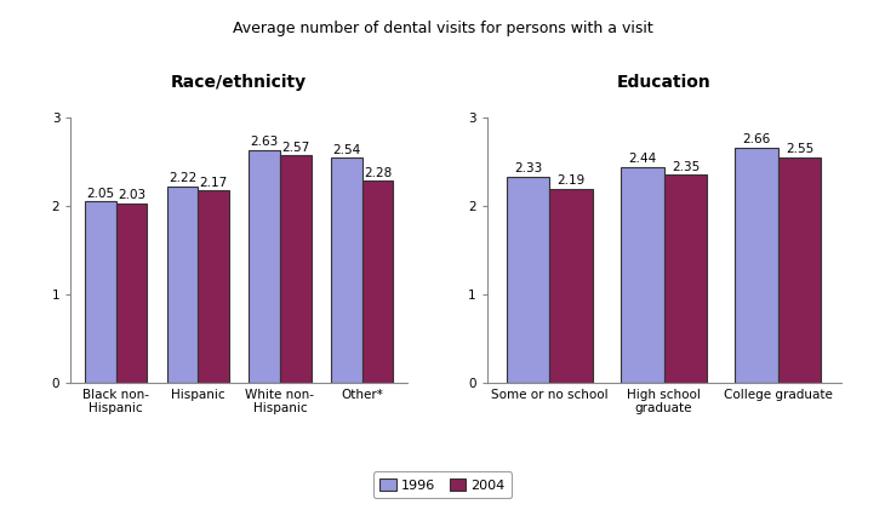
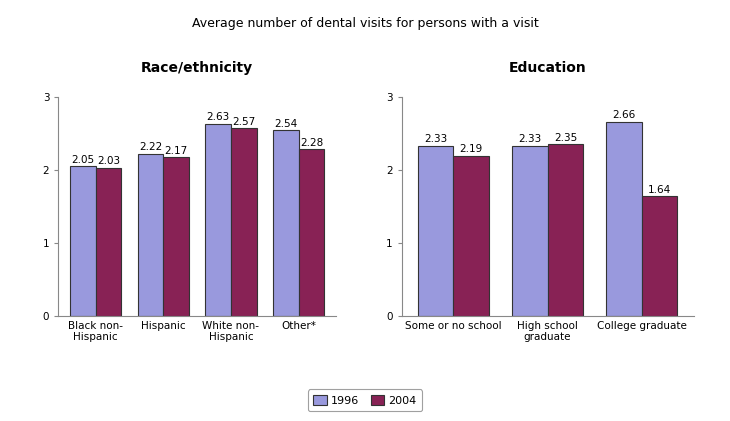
Education/1996/High school graduate: 2.44 -> 2.33
Education/2004/College graduate: 2.55 -> 1.64
